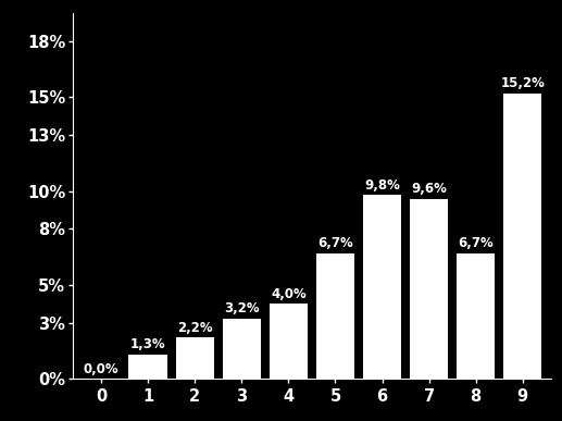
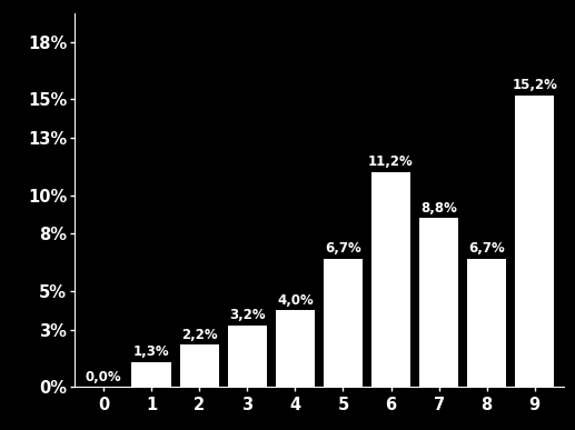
6: 9,8% -> 11,2%
7: 9,6% -> 8,8%
